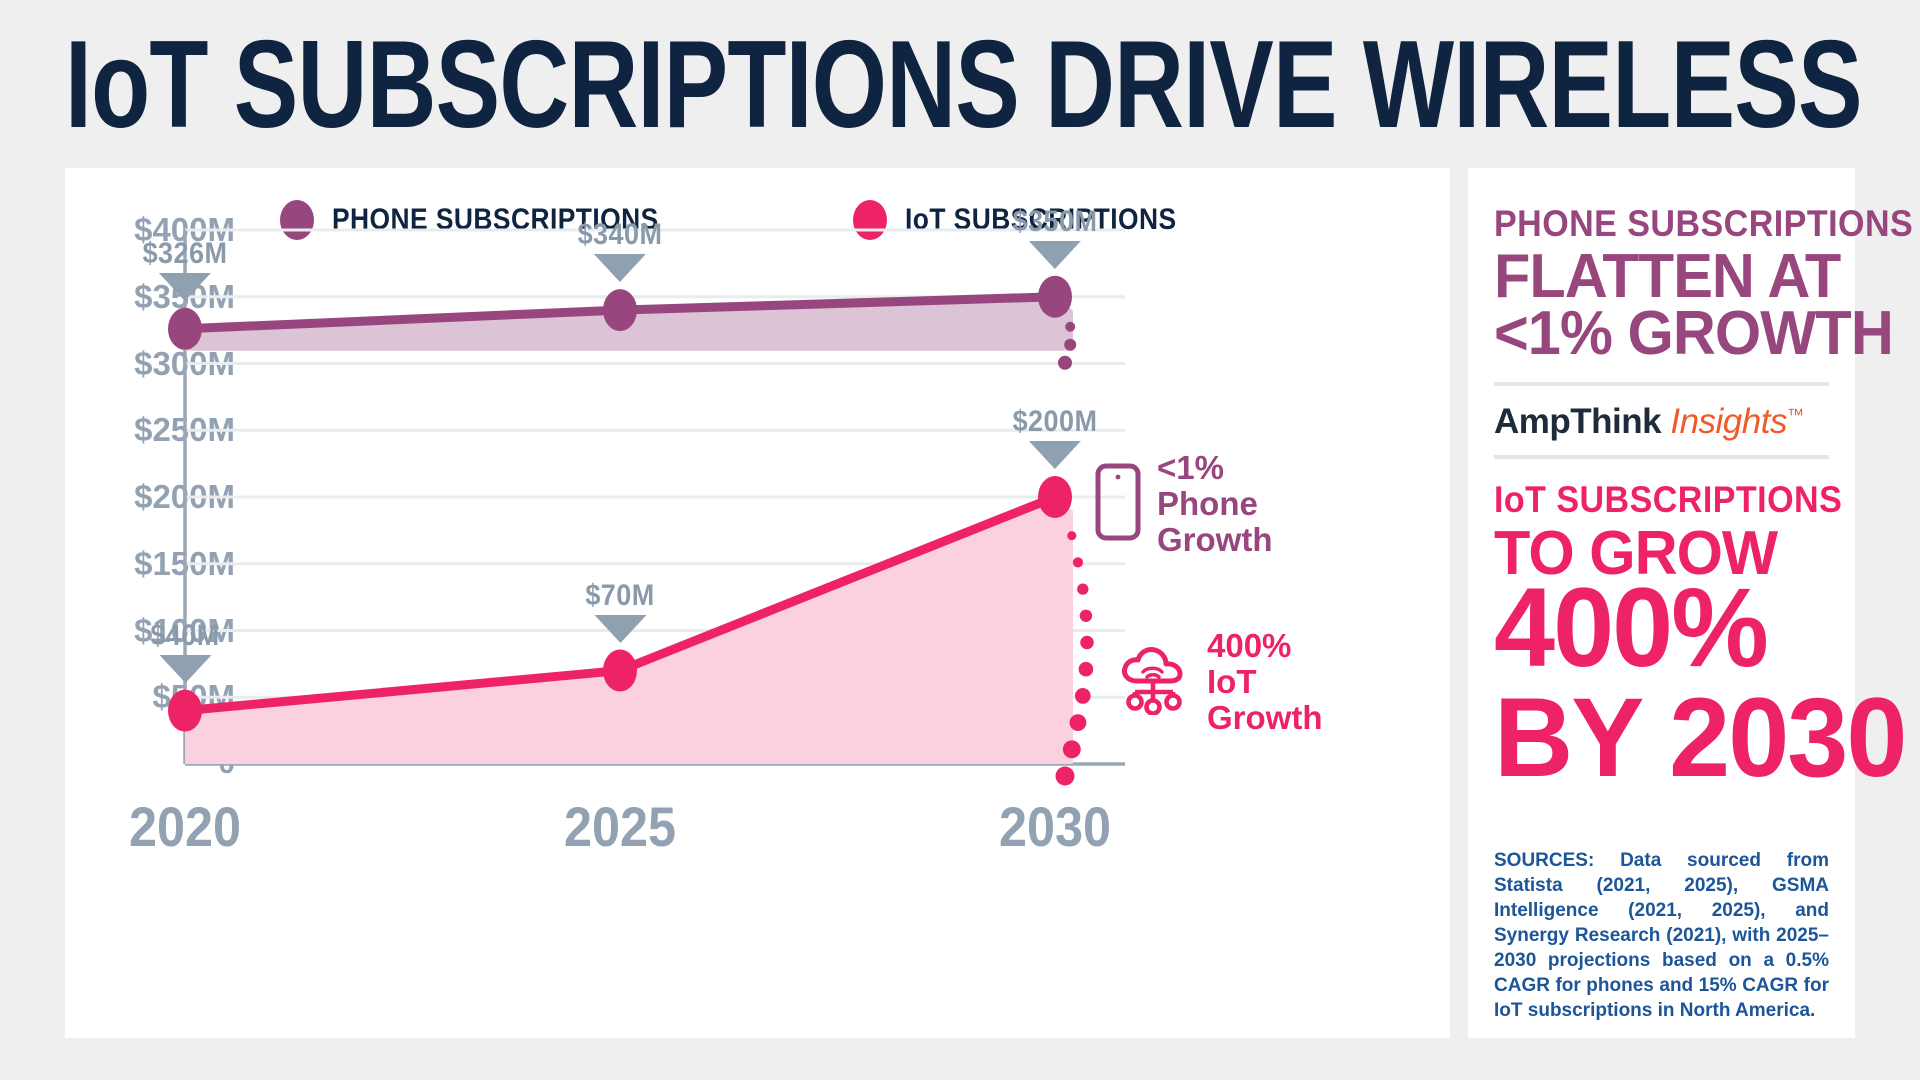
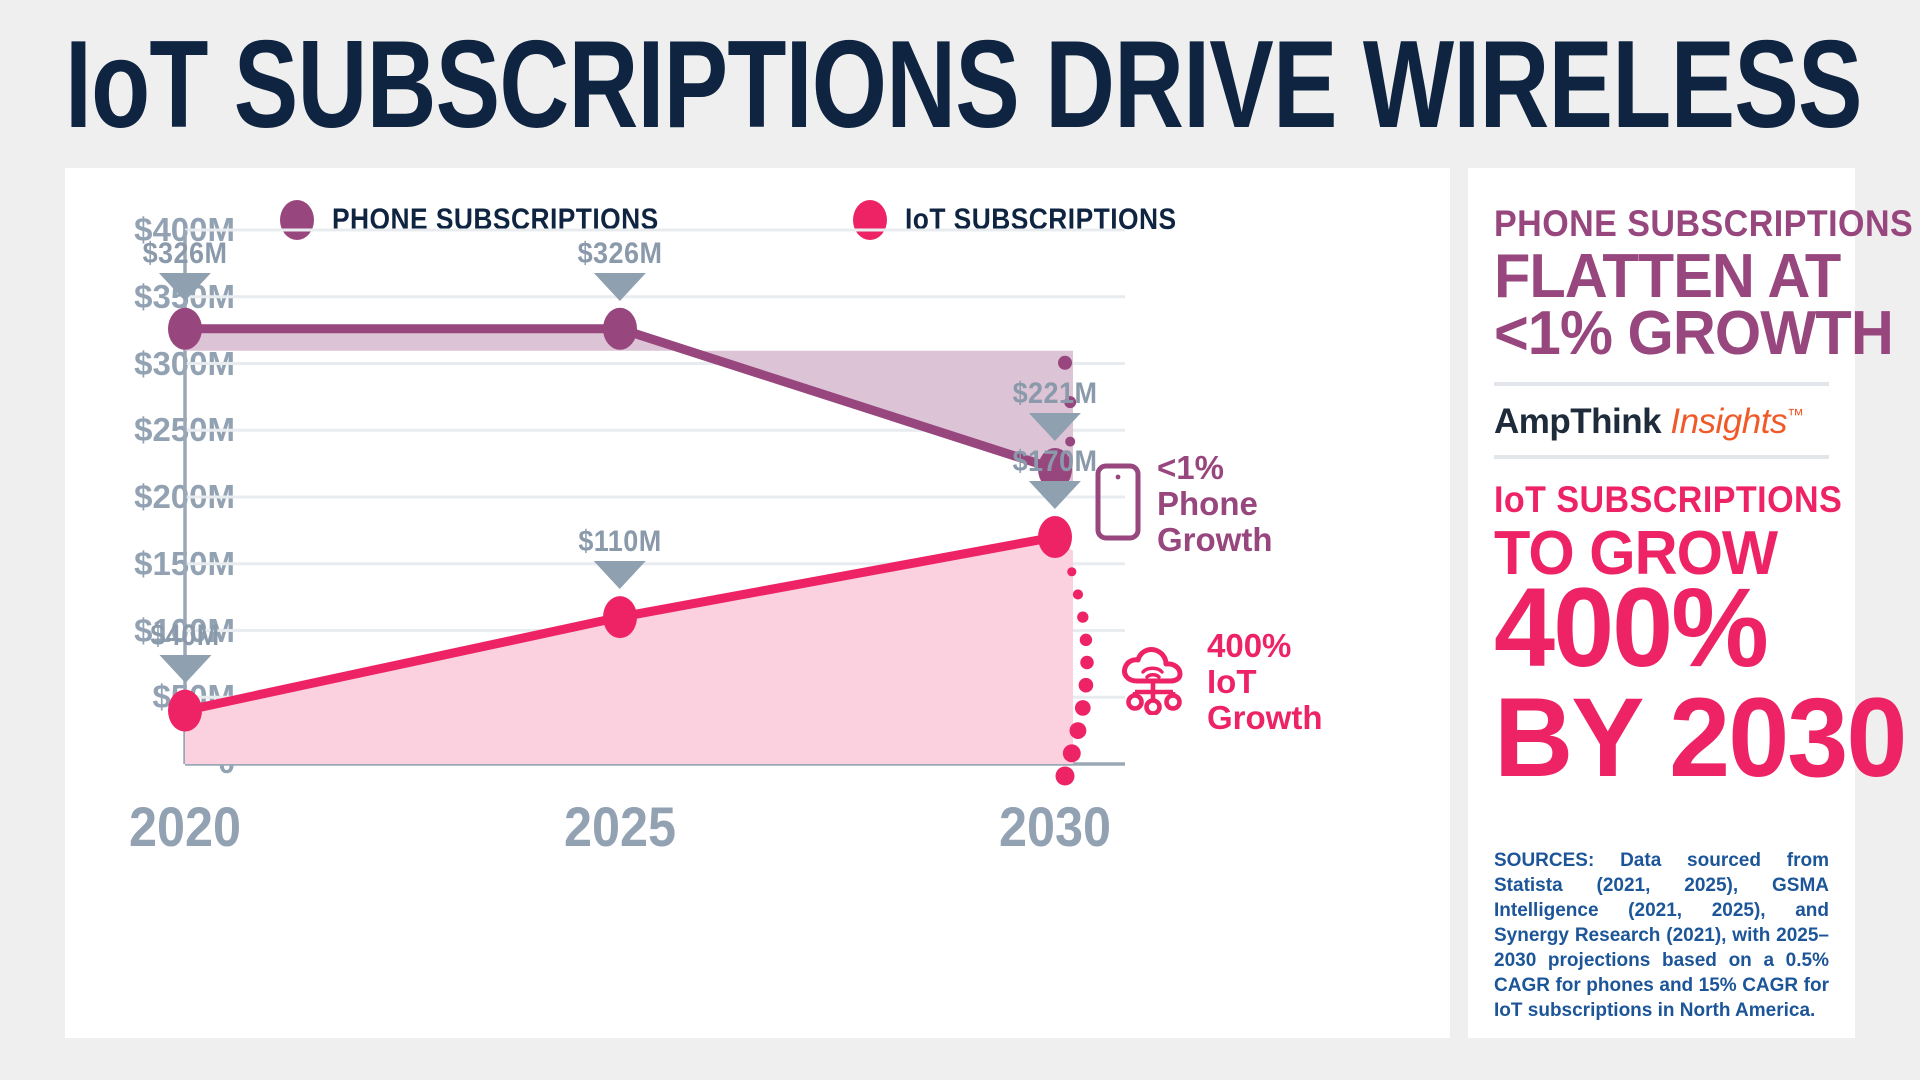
PHONE SUBSCRIPTIONS/2025: $340M -> $326M
IoT SUBSCRIPTIONS/2025: $70M -> $110M
PHONE SUBSCRIPTIONS/2030: $350M -> $221M
IoT SUBSCRIPTIONS/2030: $200M -> $170M
